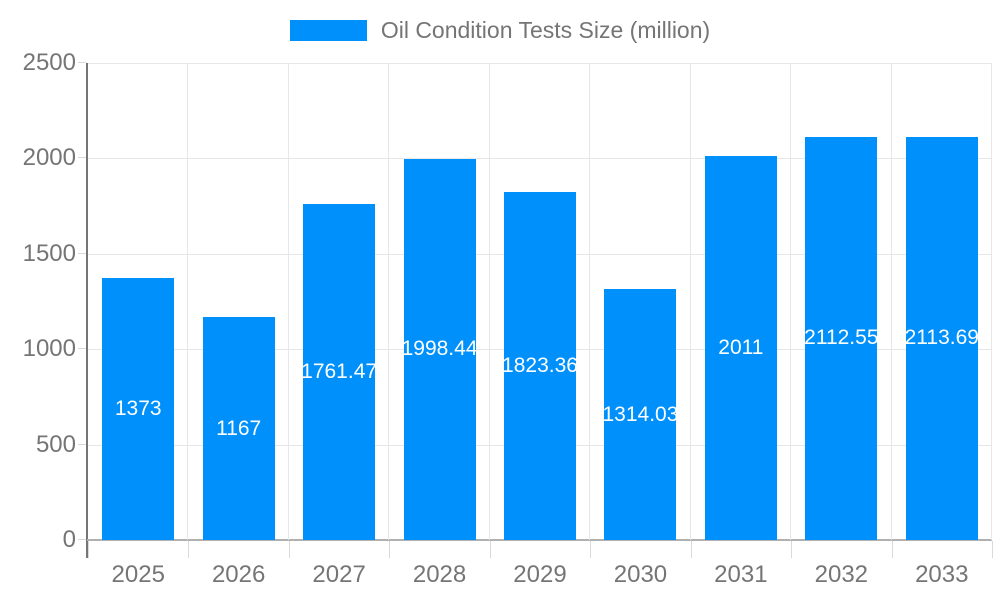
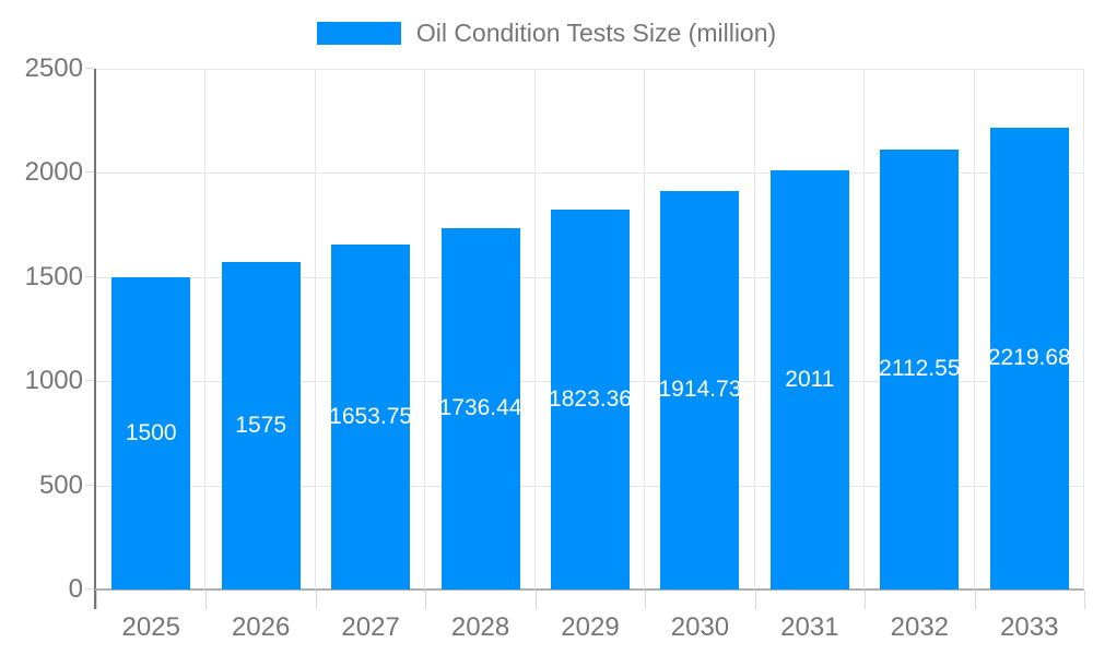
2025: 1373 -> 1500
2026: 1167 -> 1575
2027: 1761.47 -> 1653.75
2028: 1998.44 -> 1736.44
2030: 1314.03 -> 1914.73
2033: 2113.69 -> 2219.68
